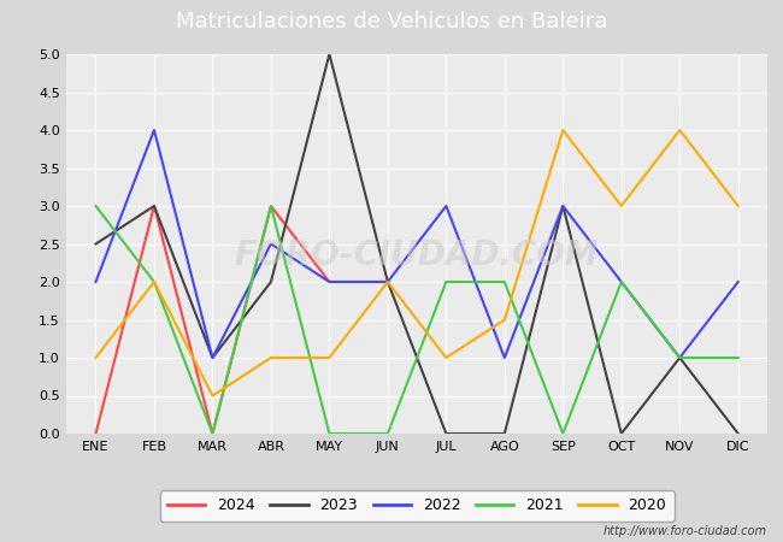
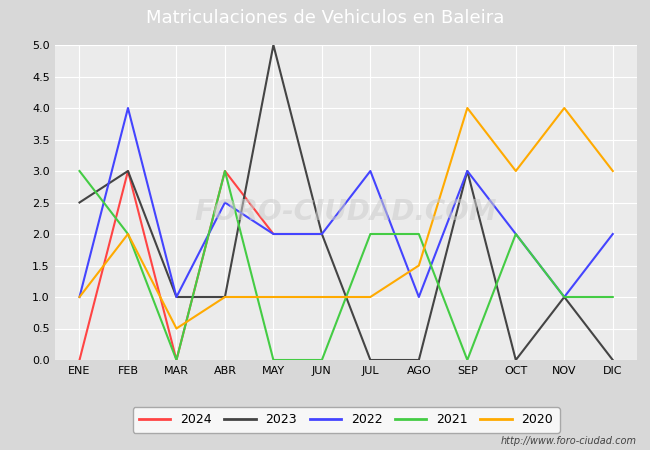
2022/ENE: 2.0 -> 1.0
2023/ABR: 2.0 -> 1.0
2020/JUN: 2.0 -> 1.0
